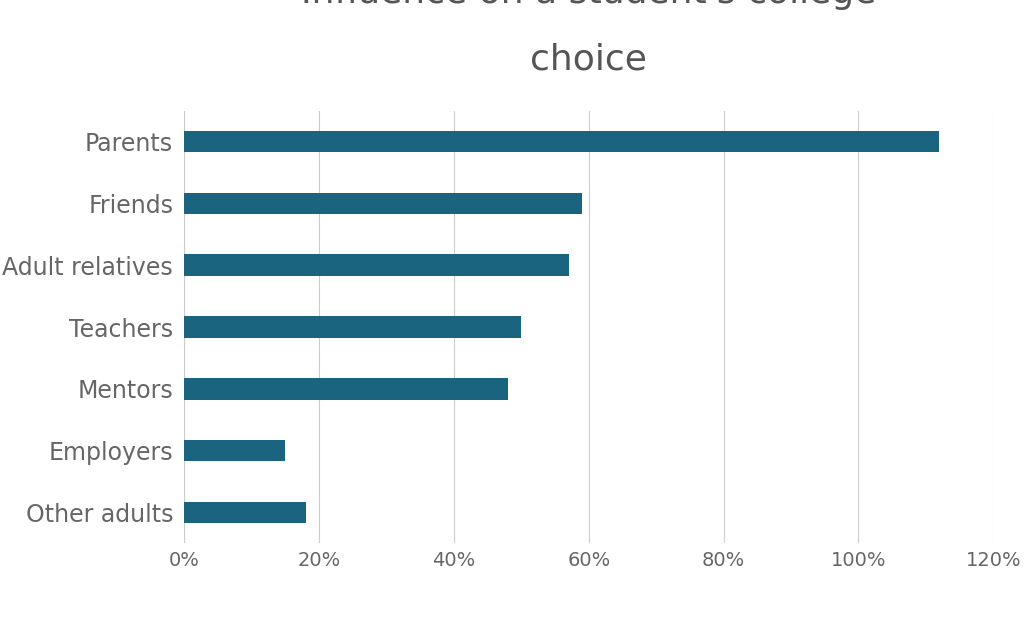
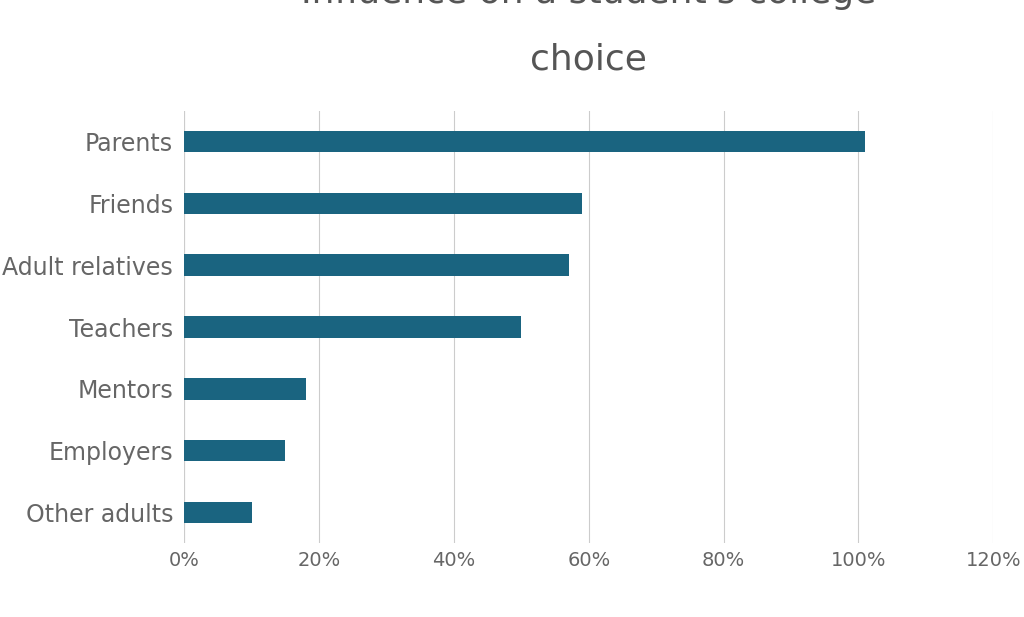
Parents: 112% -> 101%
Mentors: 48% -> 18%
Other adults: 18% -> 10%
